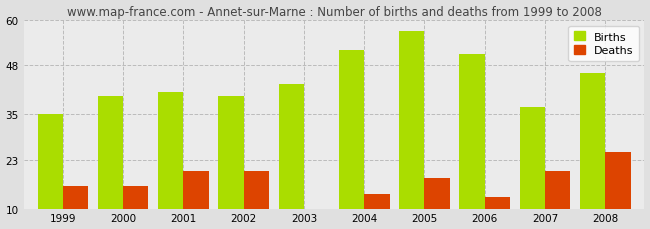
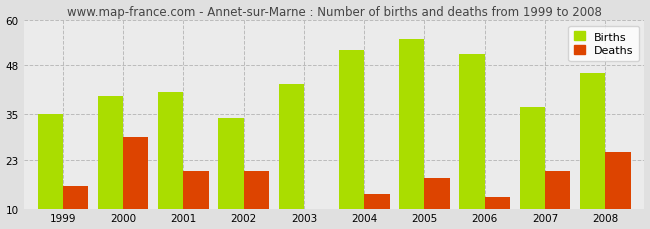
Deaths/2000: 16 -> 29
Births/2002: 40 -> 34
Births/2005: 57 -> 55
